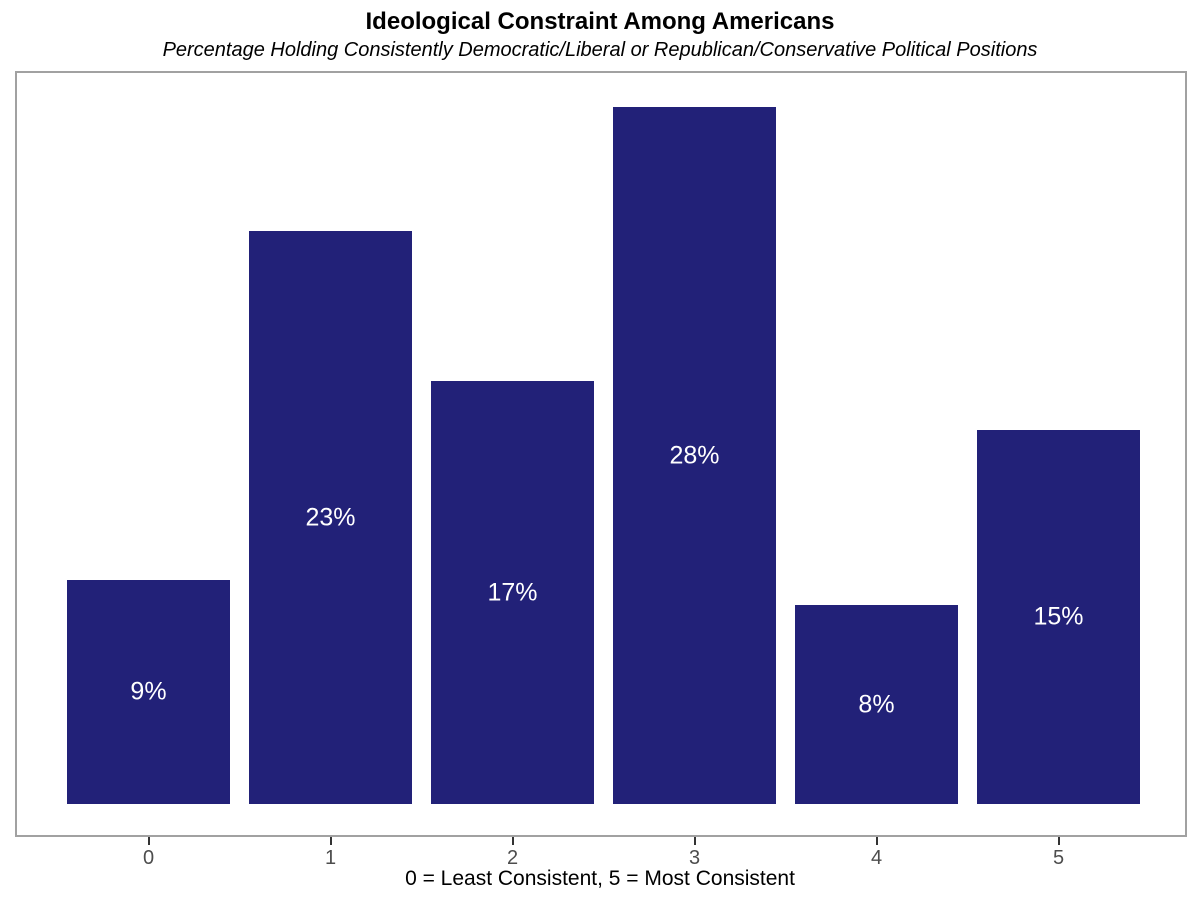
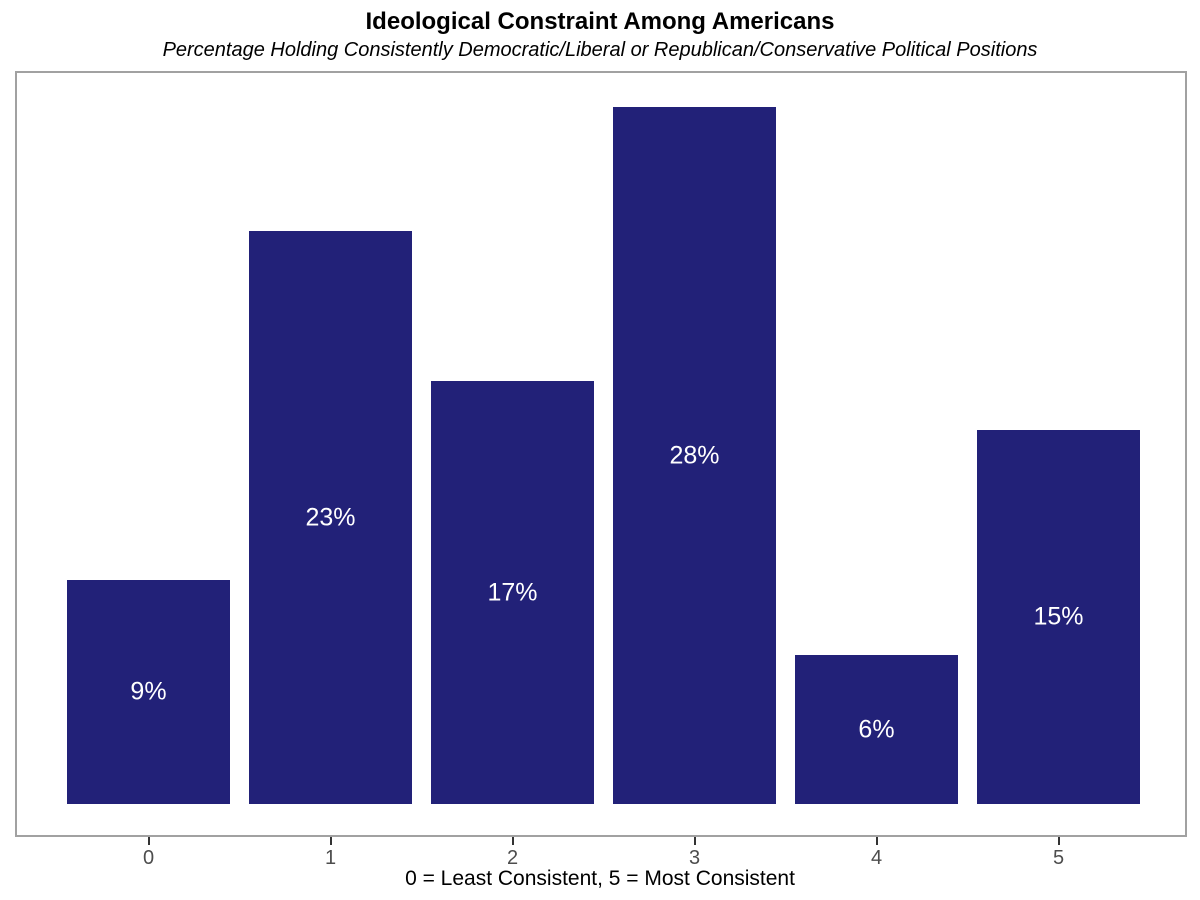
4: 8% -> 6%
